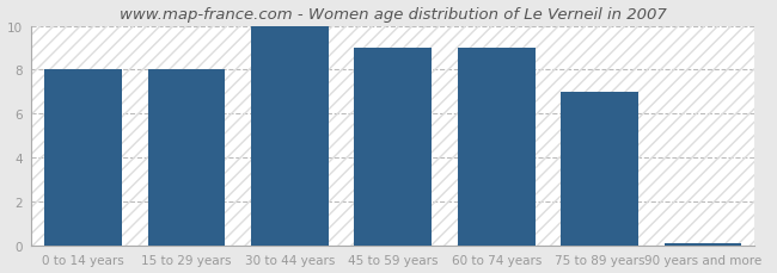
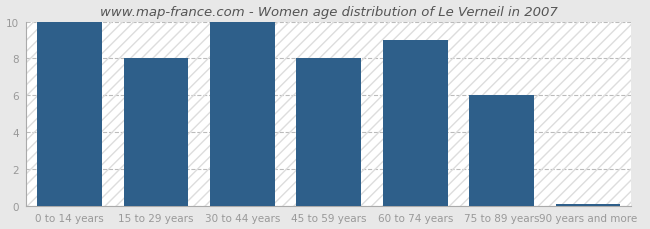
0 to 14 years: 8.0 -> 10.0
45 to 59 years: 9.0 -> 8.0
75 to 89 years: 7.0 -> 6.0
